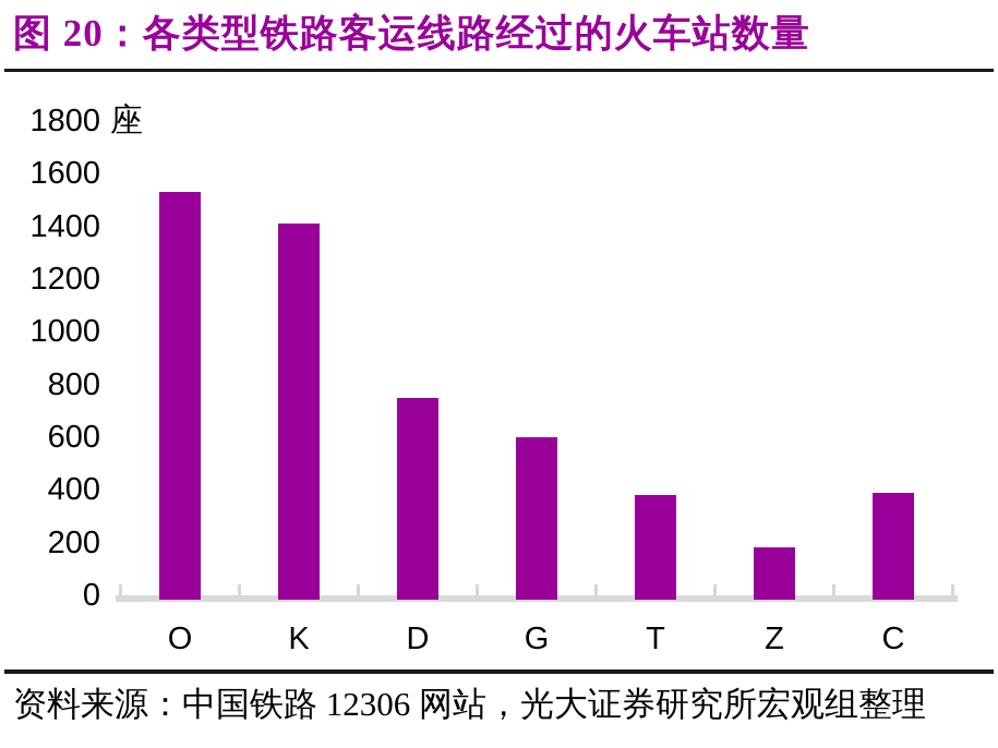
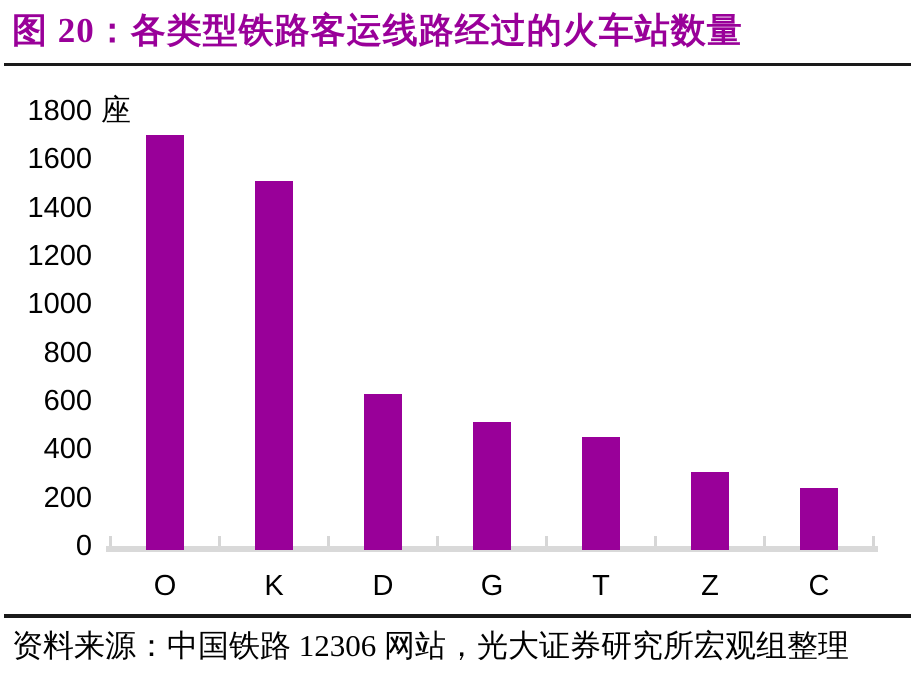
O: 1530 -> 1700
K: 1410 -> 1510
D: 750 -> 630
G: 600 -> 520
T: 380 -> 450
Z: 180 -> 300
C: 390 -> 240
